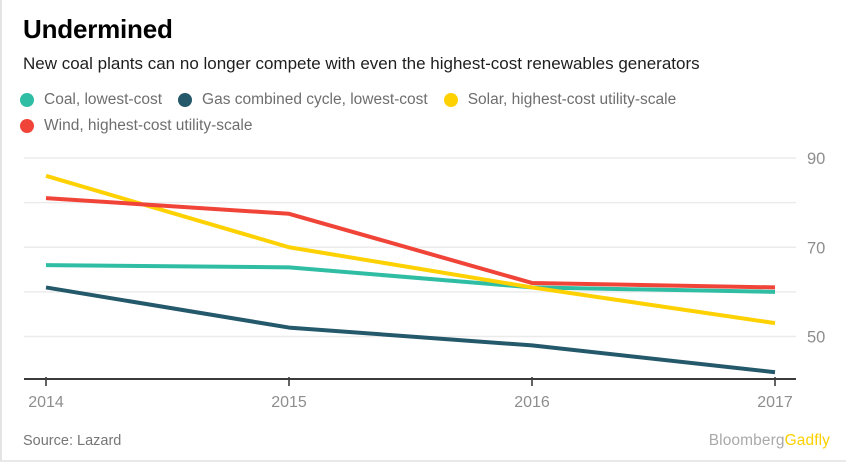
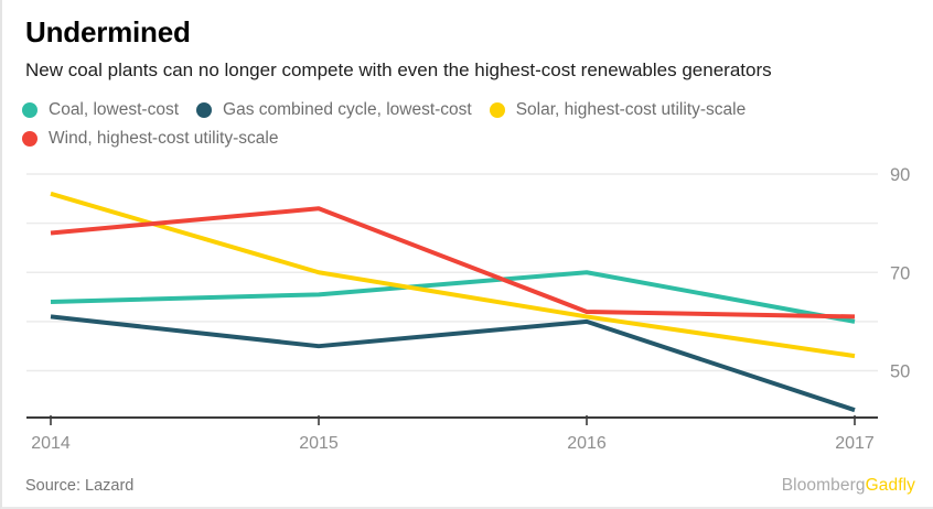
Coal, lowest-cost/2014: 66 -> 64
Wind, highest-cost utility-scale/2014: 81 -> 78
Gas combined cycle, lowest-cost/2015: 52 -> 55
Wind, highest-cost utility-scale/2015: 78 -> 83
Coal, lowest-cost/2016: 61 -> 70
Gas combined cycle, lowest-cost/2016: 48 -> 60
